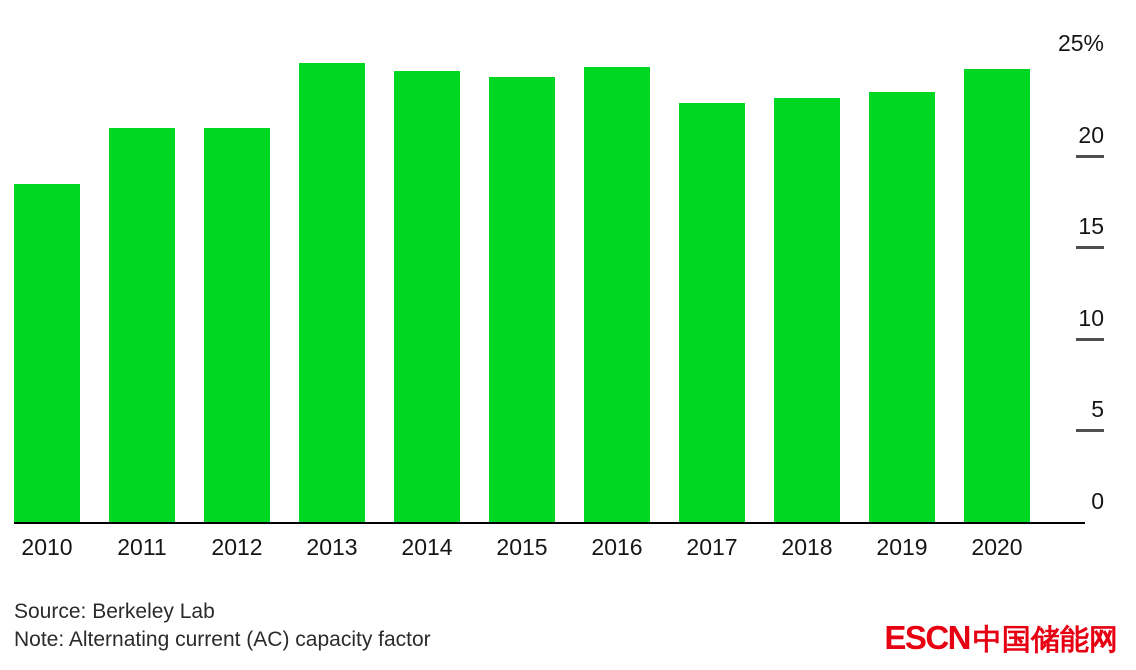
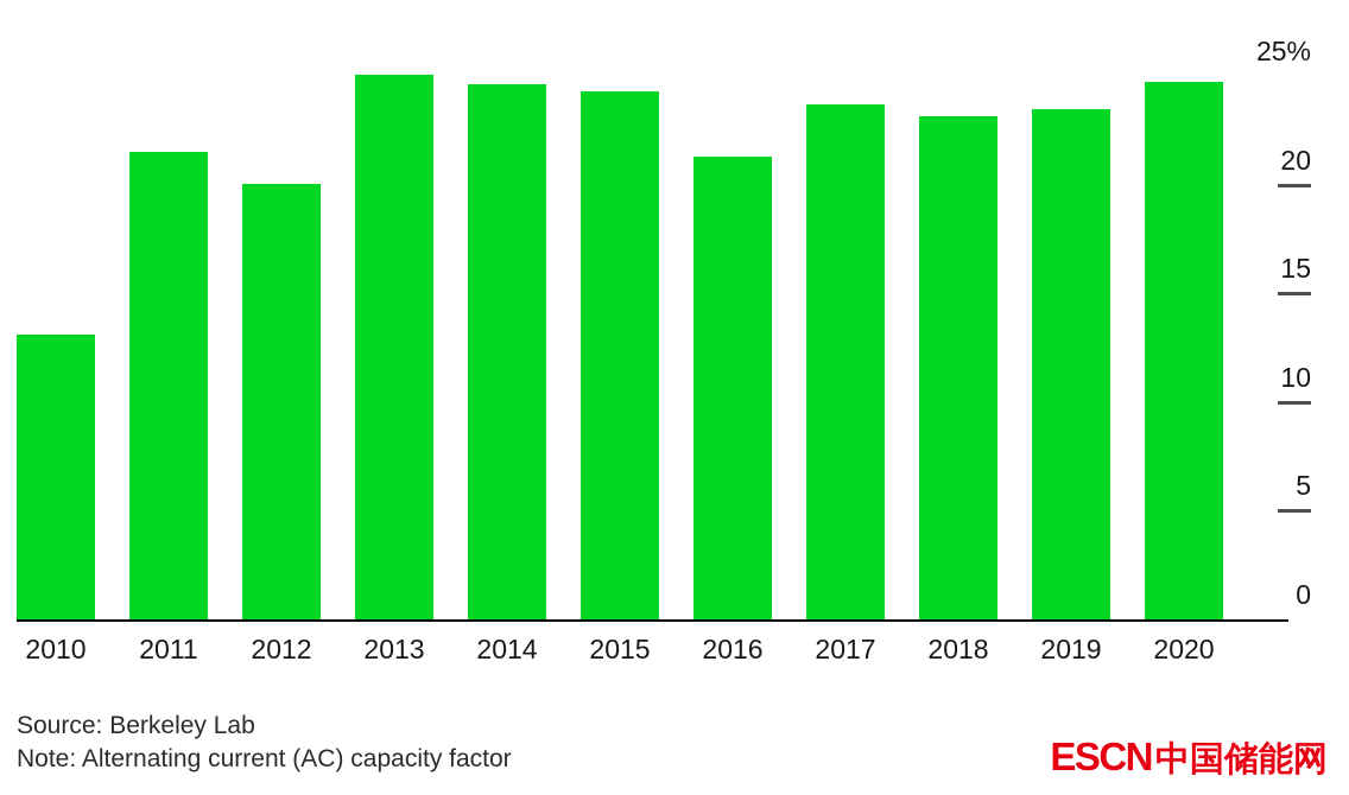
2010: 17.6% -> 12.5%
2012: 20.5% -> 19.1%
2016: 23.7% -> 20.3%
2017: 21.8% -> 22.6%
